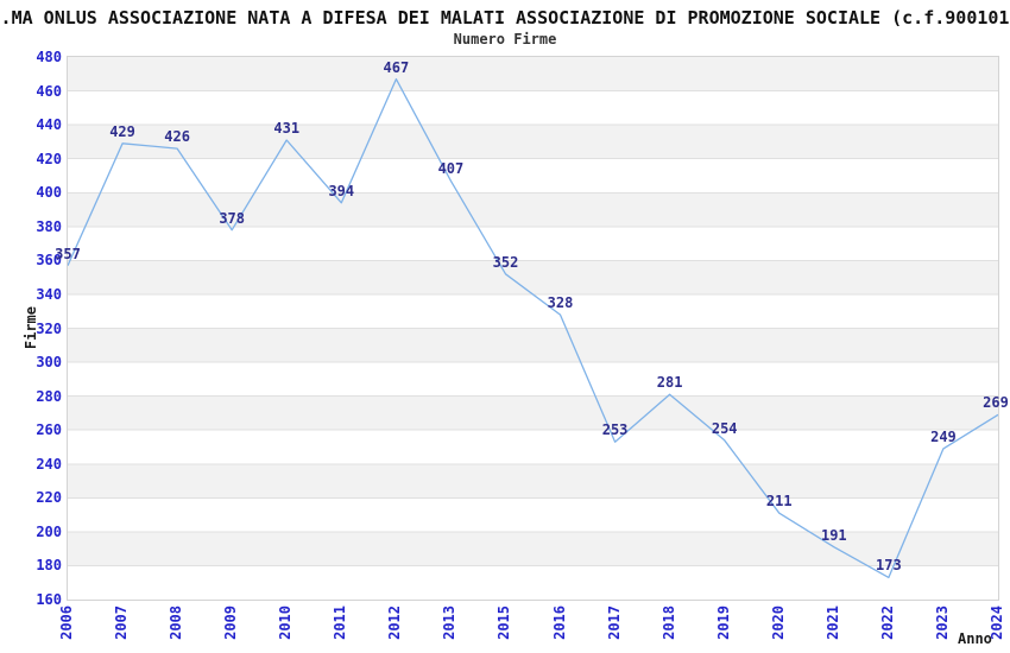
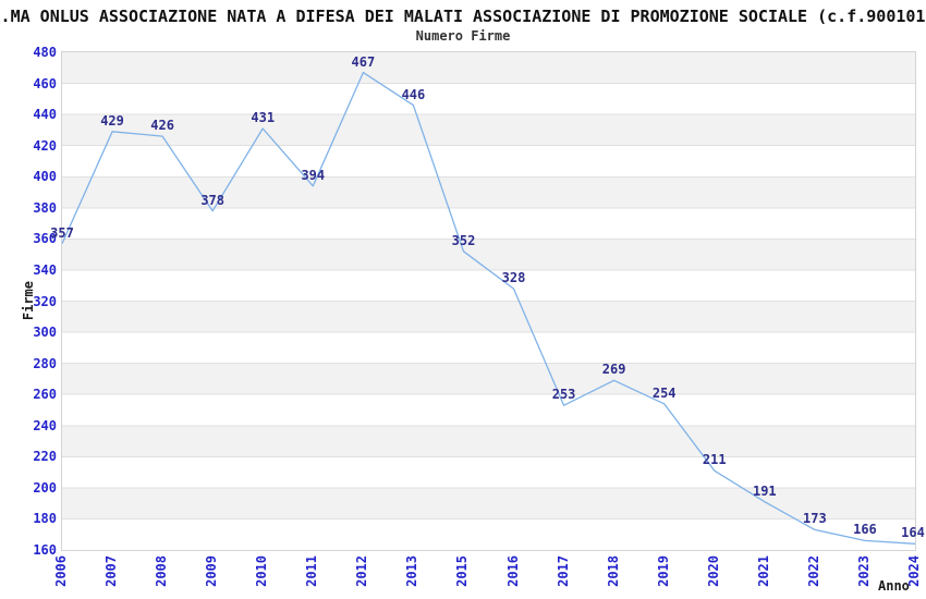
2013: 407 -> 446
2018: 281 -> 269
2023: 249 -> 166
2024: 269 -> 164
